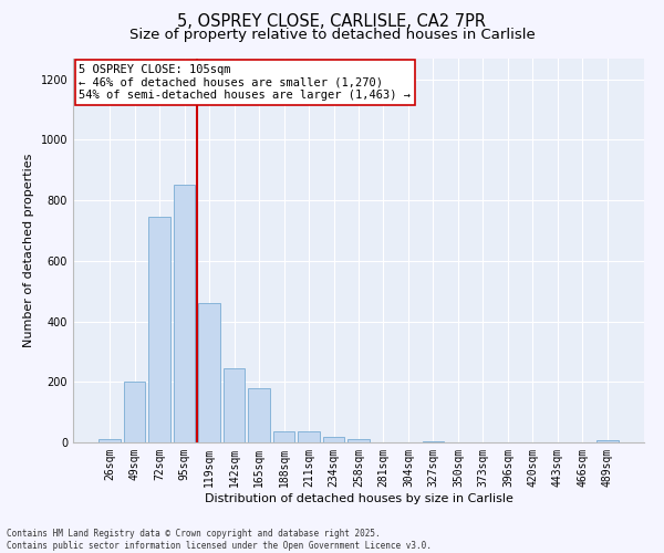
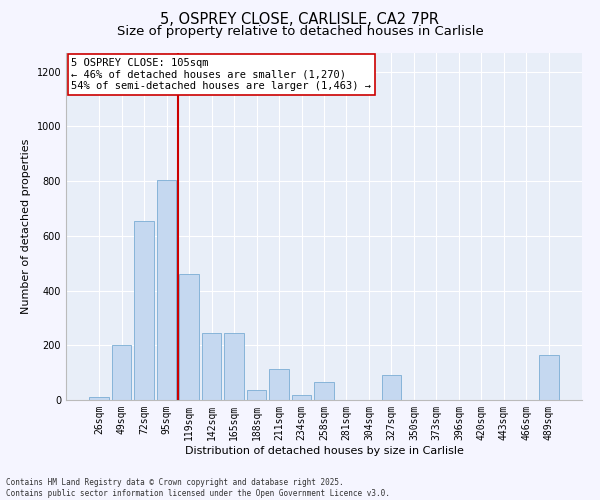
72sqm: 745 -> 655
95sqm: 850 -> 805
165sqm: 180 -> 245
211sqm: 35 -> 115
258sqm: 10 -> 65
327sqm: 2 -> 90
489sqm: 8 -> 165
